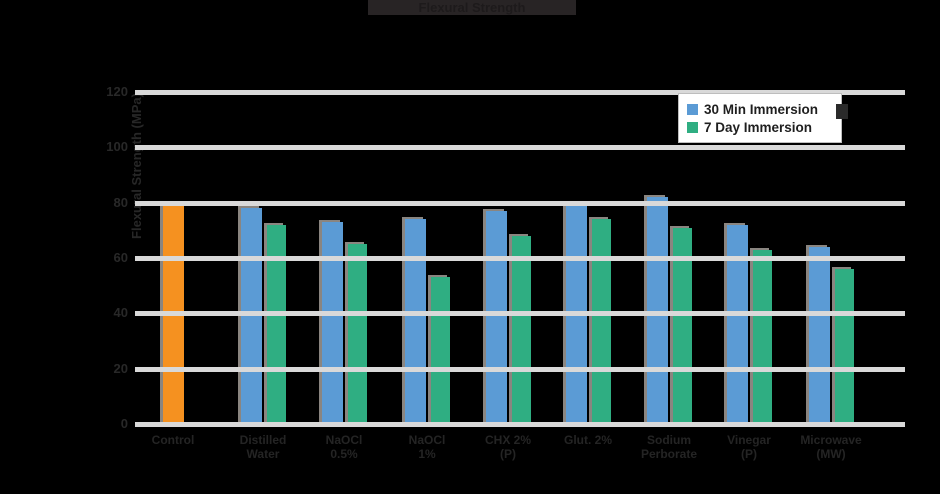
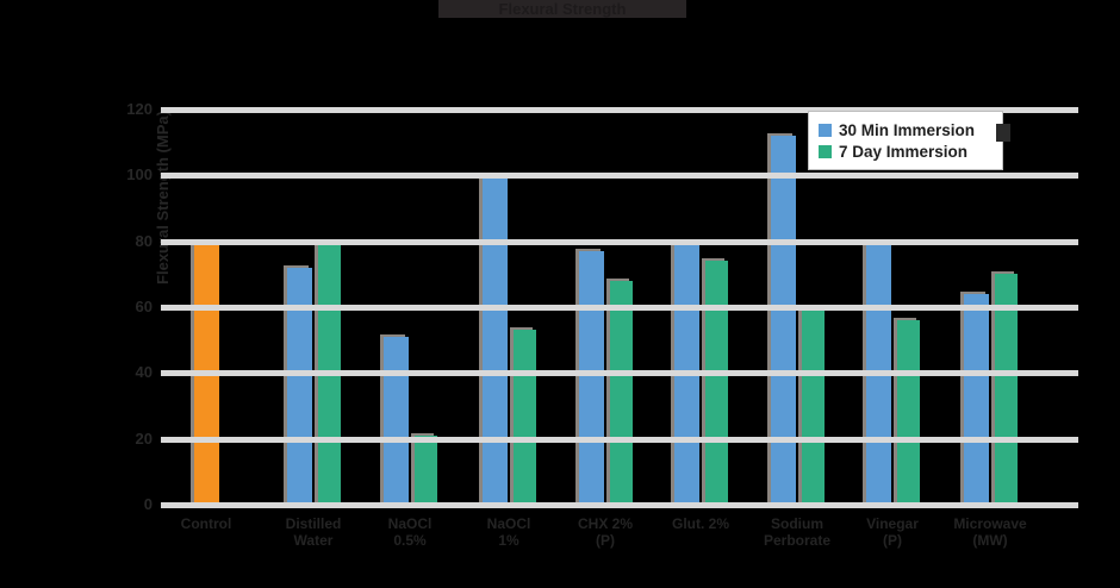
30 Min Immersion/Distilled Water: 78 -> 72
7 Day Immersion/Distilled Water: 72 -> 79
30 Min Immersion/NaOCl 0.5%: 73 -> 51
7 Day Immersion/NaOCl 0.5%: 65 -> 21
30 Min Immersion/NaOCl 1%: 74 -> 99
30 Min Immersion/Sodium Perborate: 82 -> 112
7 Day Immersion/Sodium Perborate: 71 -> 59
30 Min Immersion/Vinegar (P): 72 -> 79
7 Day Immersion/Vinegar (P): 63 -> 56
7 Day Immersion/Microwave (MW): 56 -> 70
